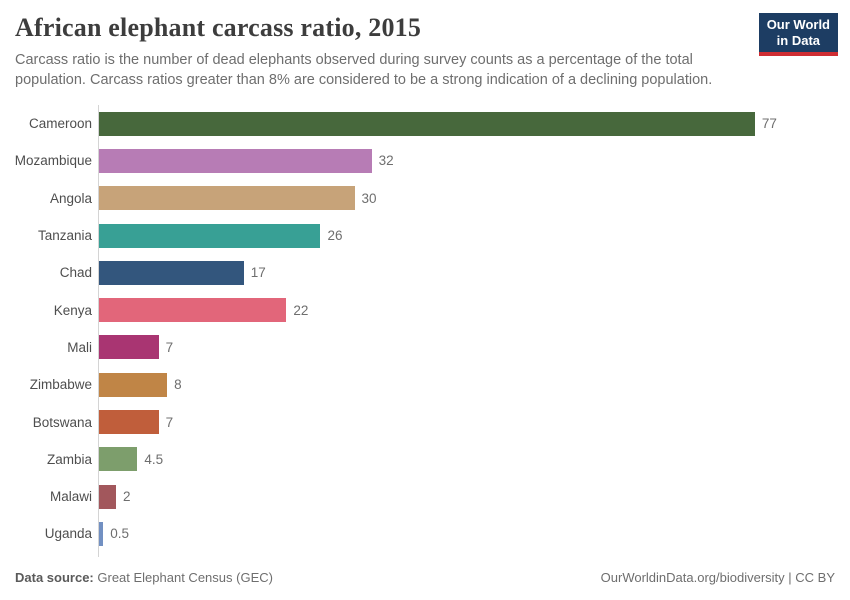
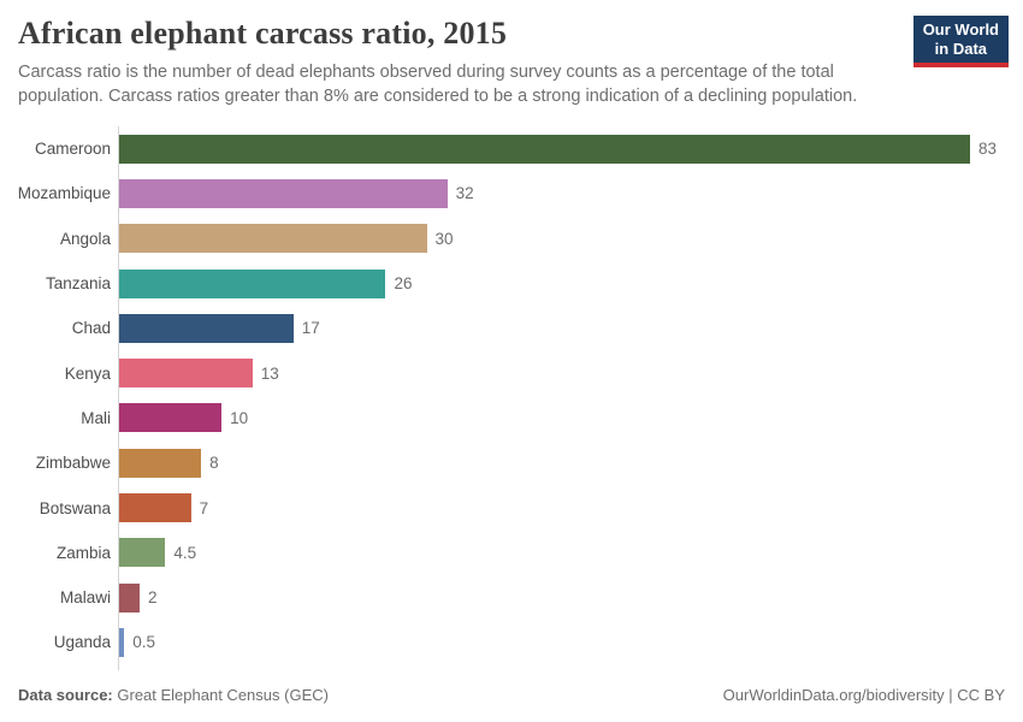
Cameroon: 77 -> 83
Kenya: 22 -> 13
Mali: 7 -> 10
